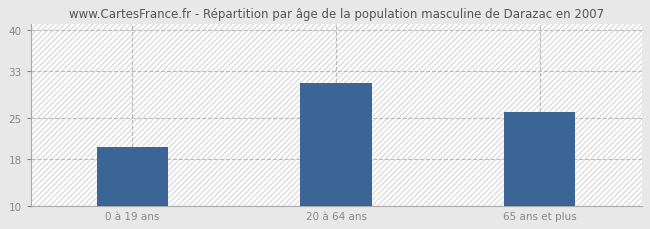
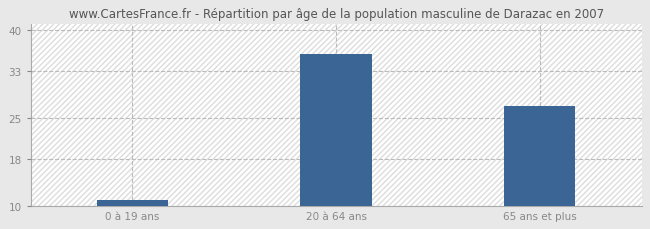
0 à 19 ans: 20 -> 11
20 à 64 ans: 31 -> 36
65 ans et plus: 26 -> 27
